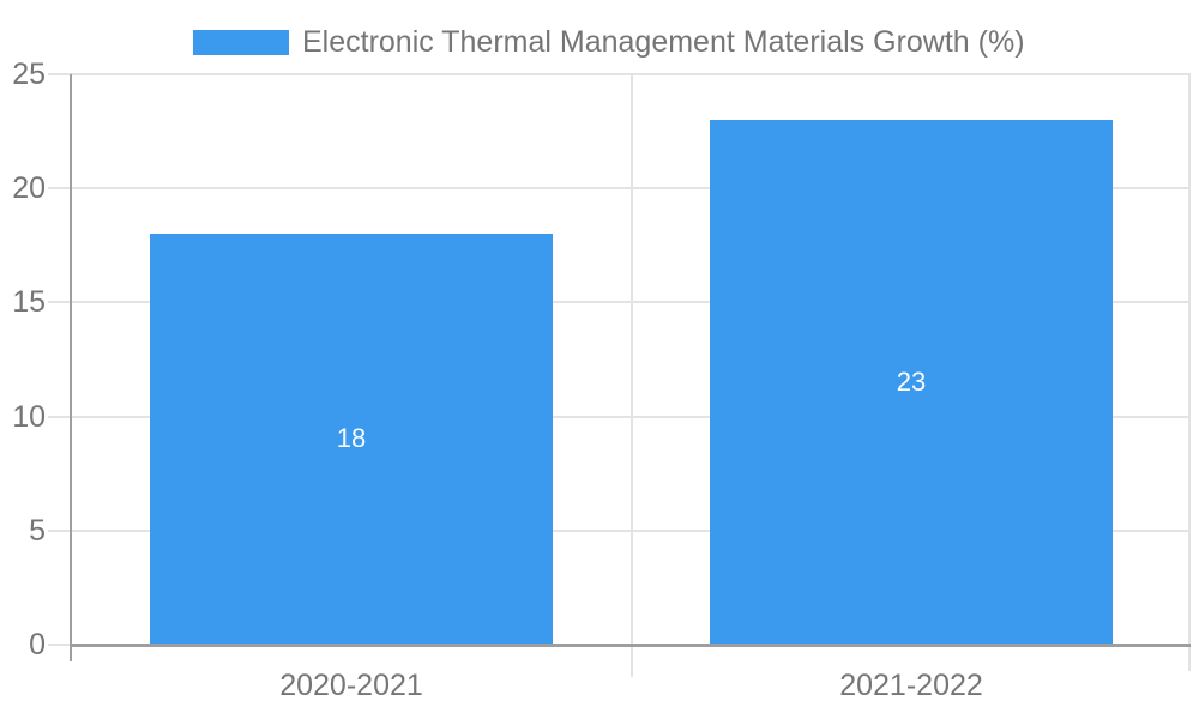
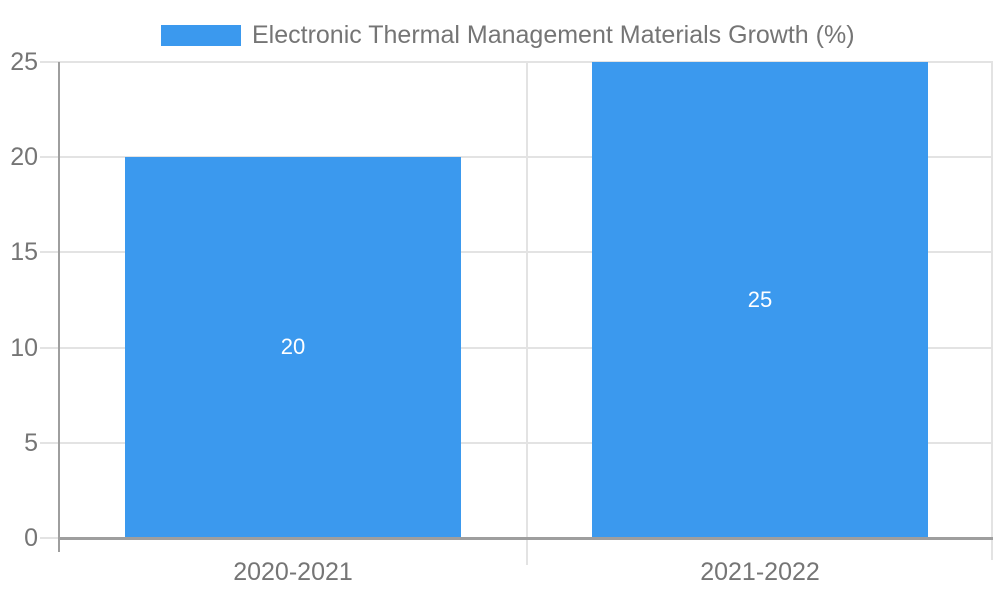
2020-2021: 18 -> 20
2021-2022: 23 -> 25
